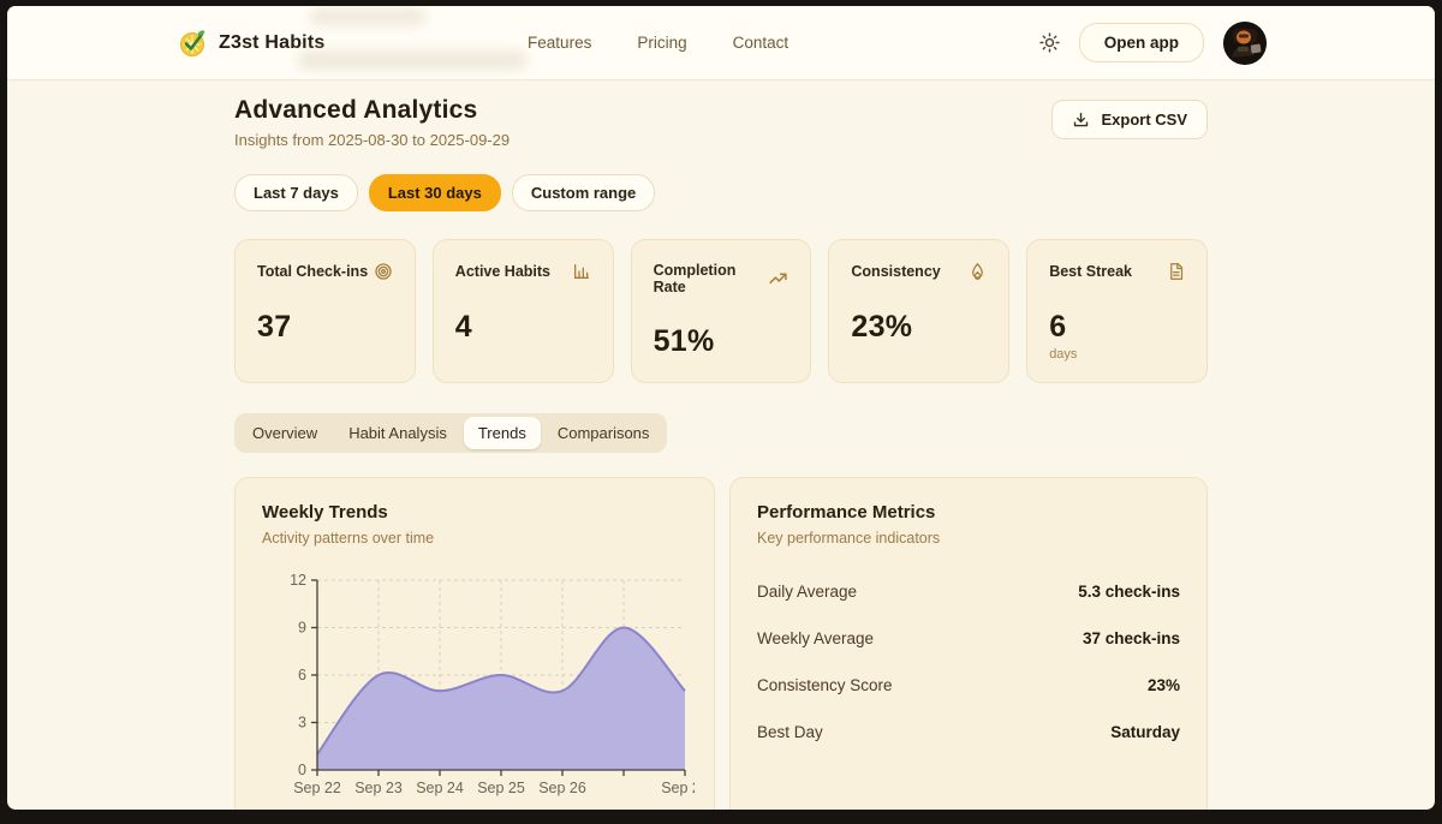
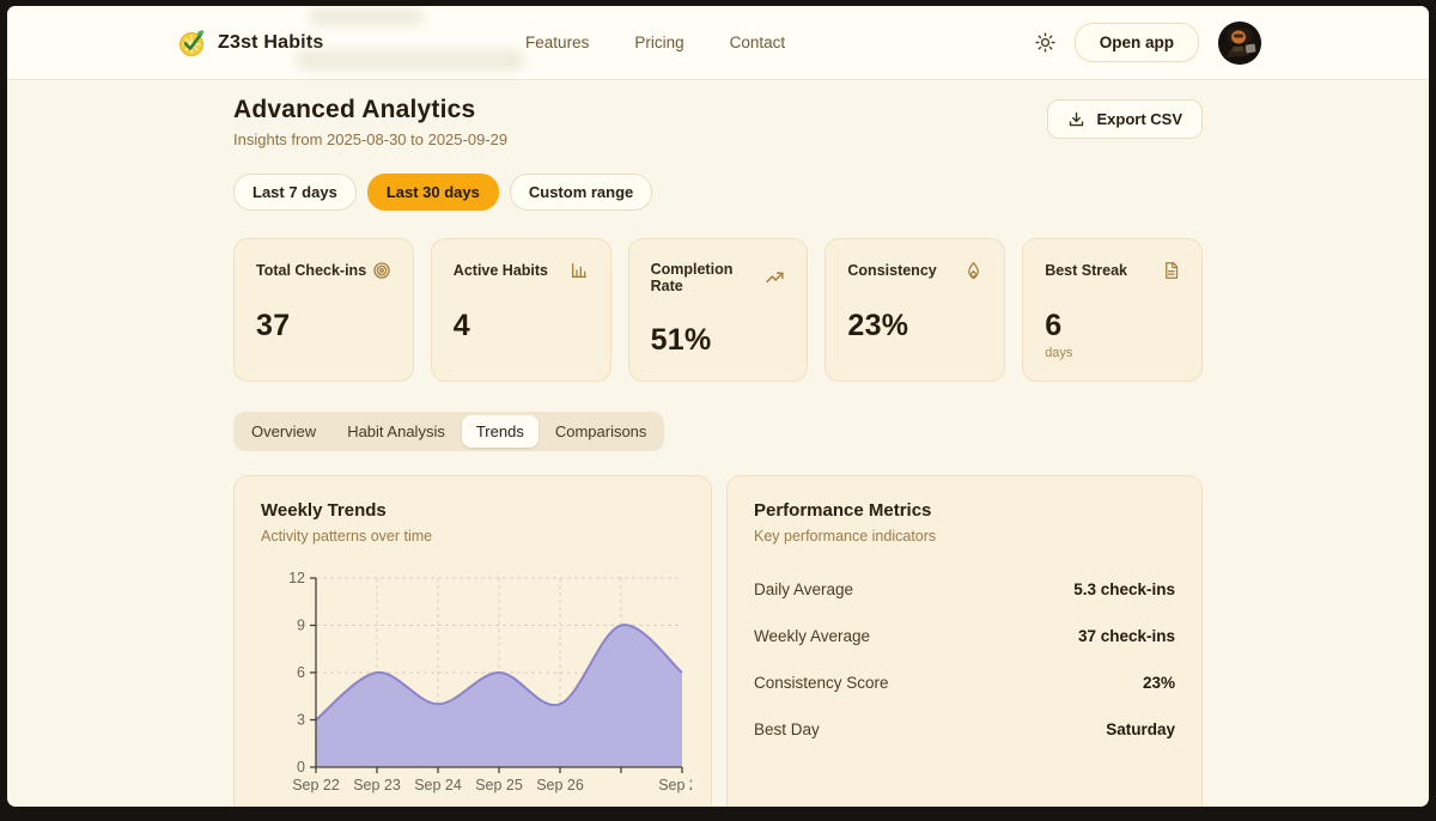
Sep 22: 1 -> 3
Sep 24: 5 -> 4
Sep 26: 5 -> 4
Sep 28: 5 -> 6
